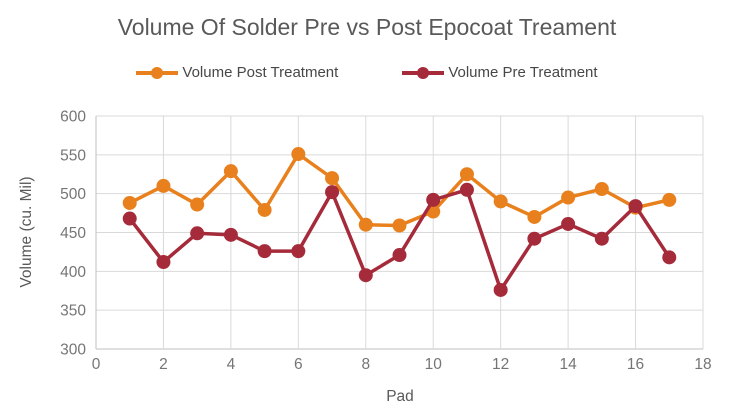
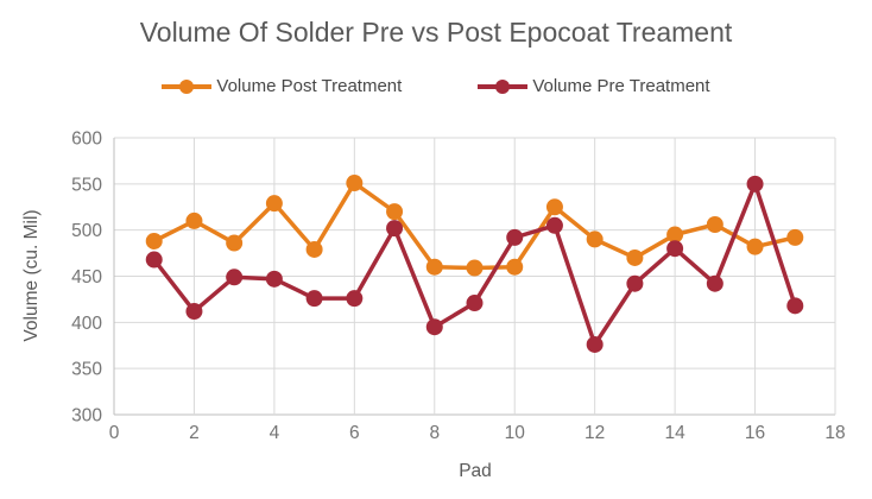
Volume Post Treatment/10: 480 -> 460
Volume Pre Treatment/14: 460 -> 480
Volume Pre Treatment/16: 480 -> 550
